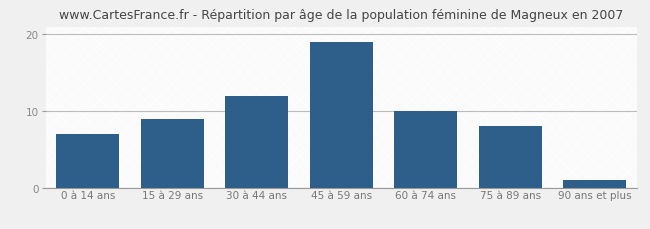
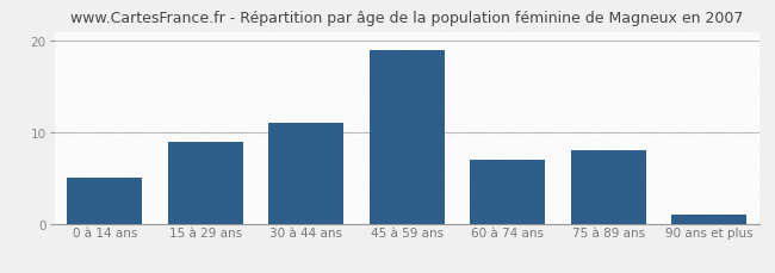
0 à 14 ans: 7 -> 5
30 à 44 ans: 12 -> 11
60 à 74 ans: 10 -> 7
